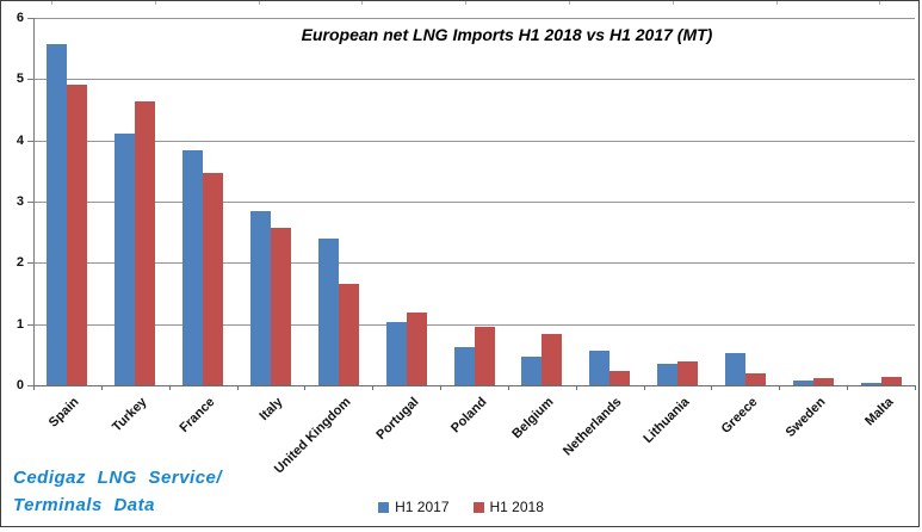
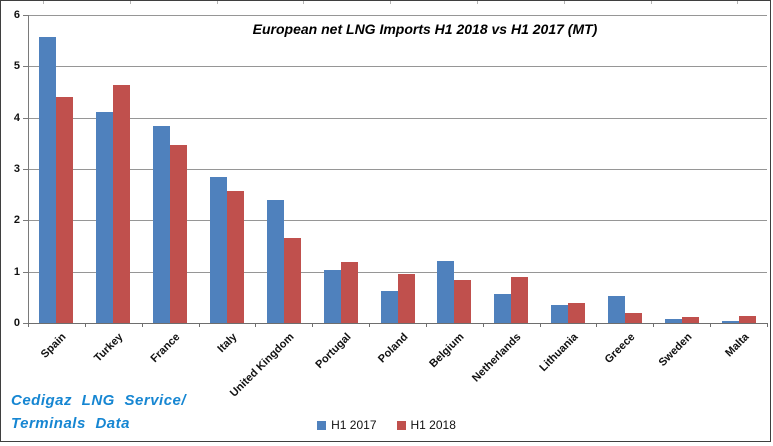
H1 2018/Spain: 4.9 -> 4.4
H1 2017/Belgium: 0.5 -> 1.2
H1 2018/Netherlands: 0.2 -> 0.9
